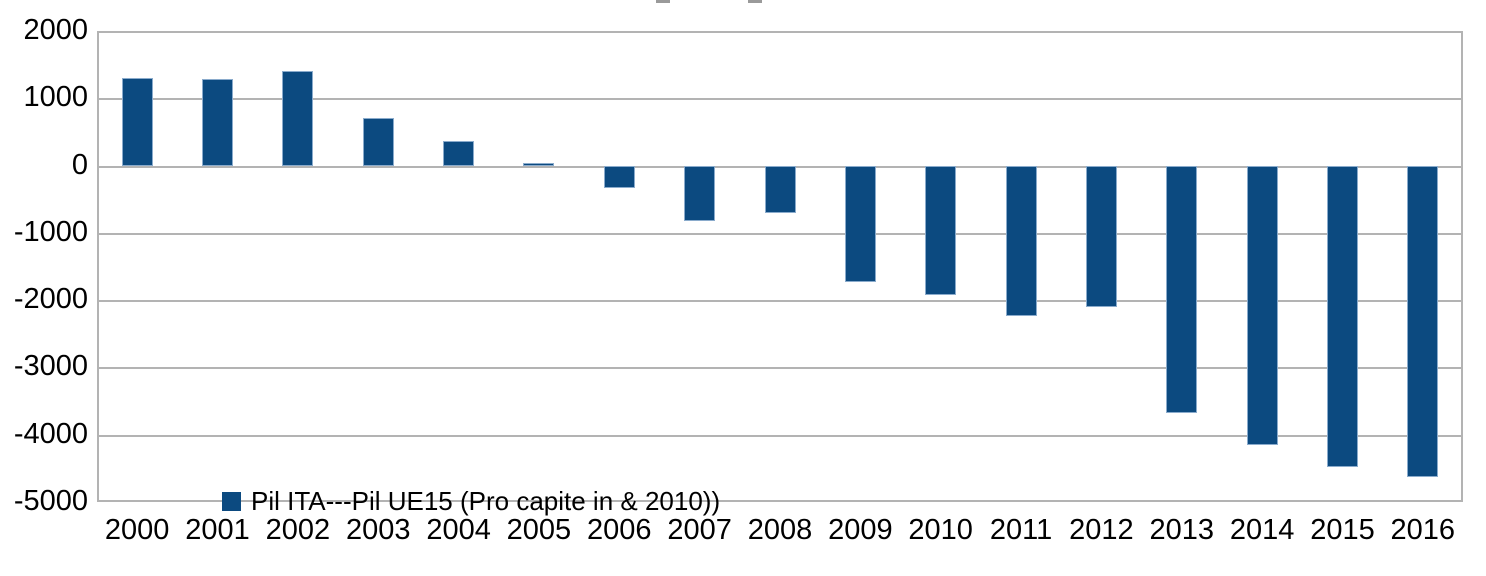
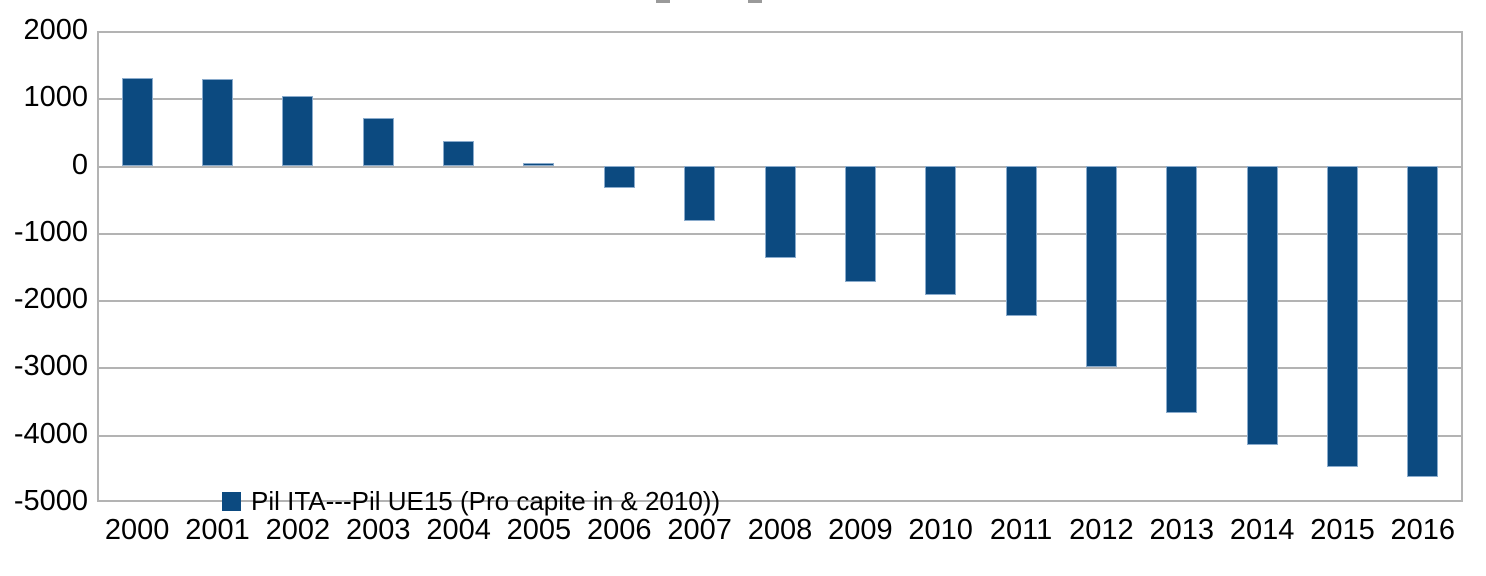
2002: 1400 -> 1000
2008: -700 -> -1400
2012: -2100 -> -3000
